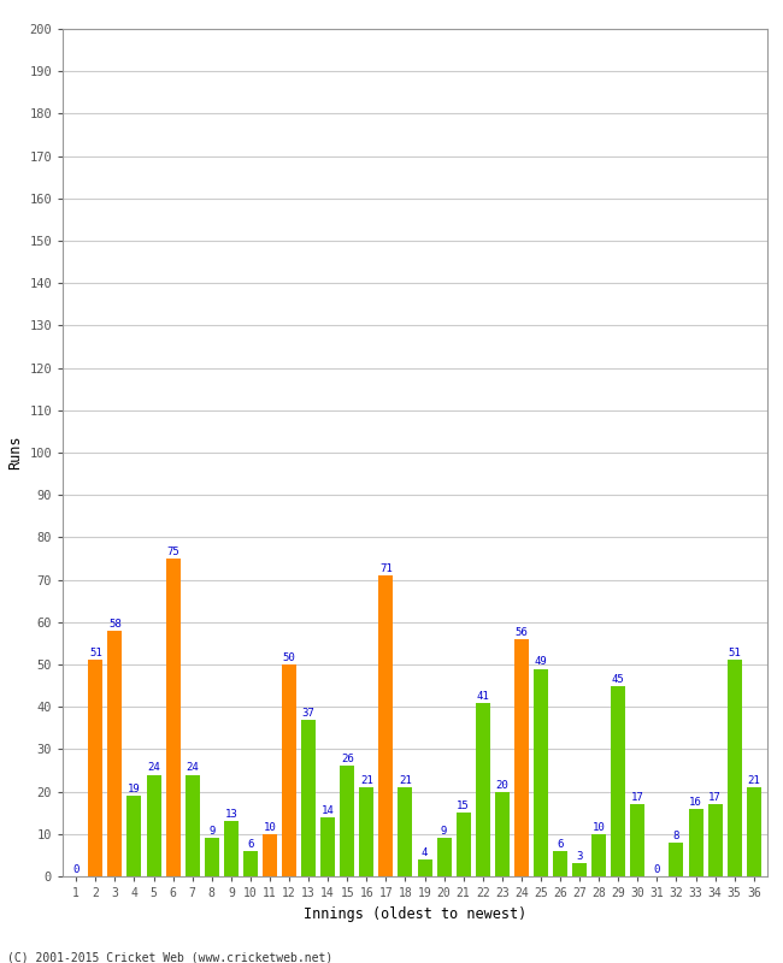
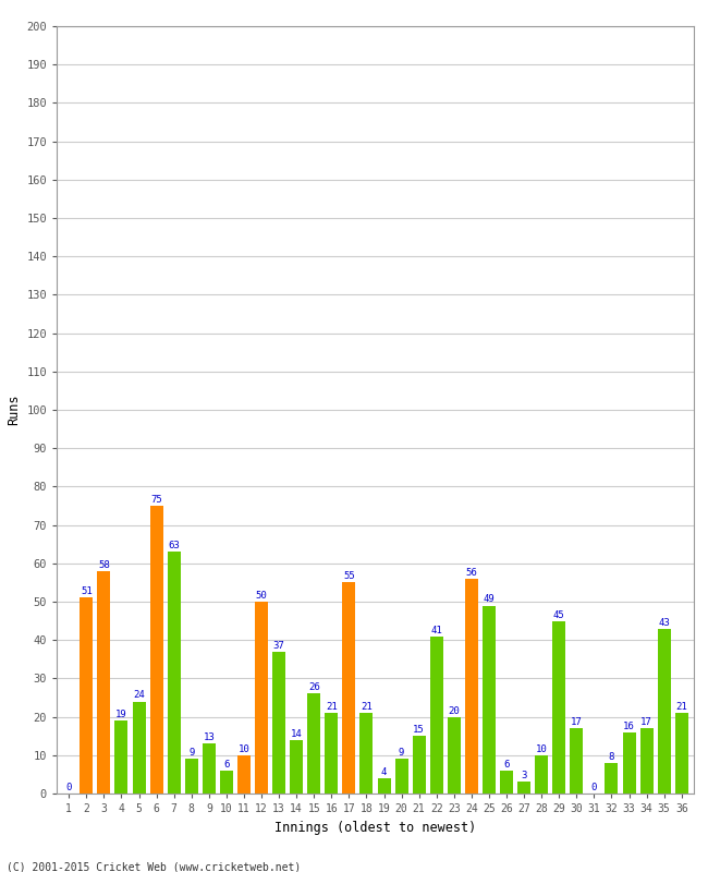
7: 24 -> 63
17: 71 -> 55
35: 51 -> 43
